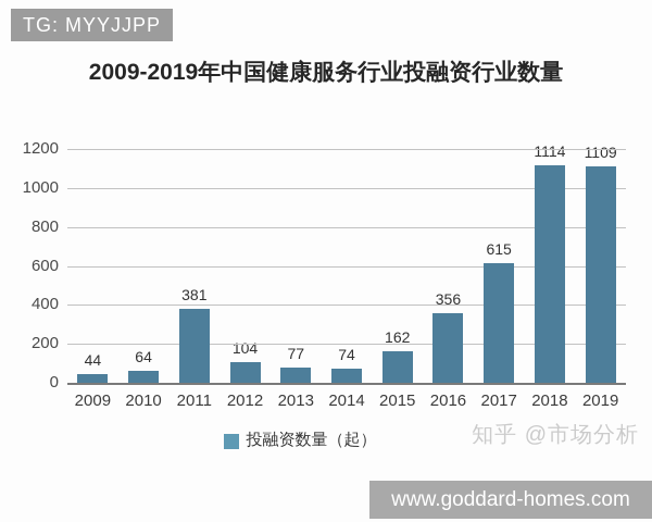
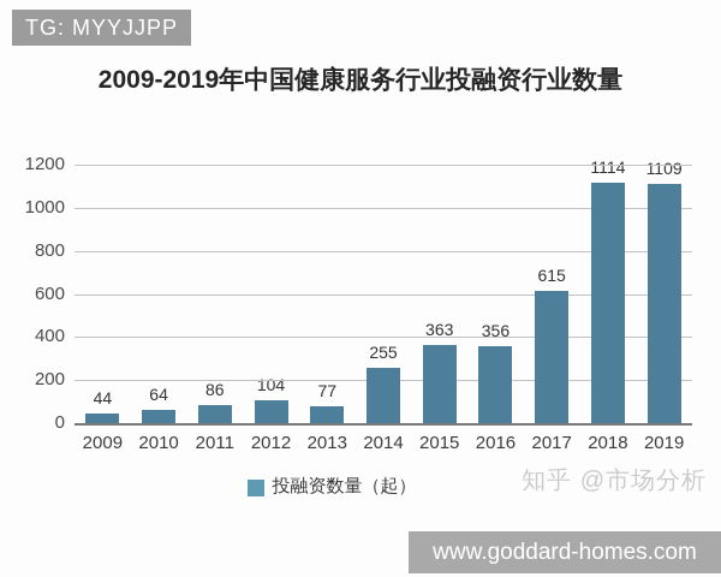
2011: 381 -> 86
2014: 74 -> 255
2015: 162 -> 363
